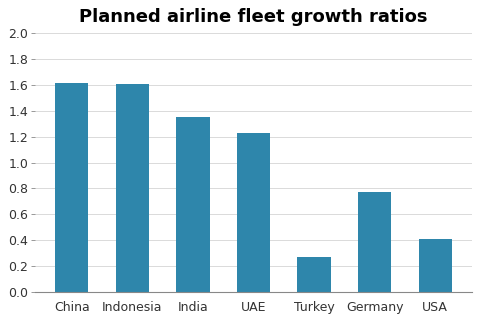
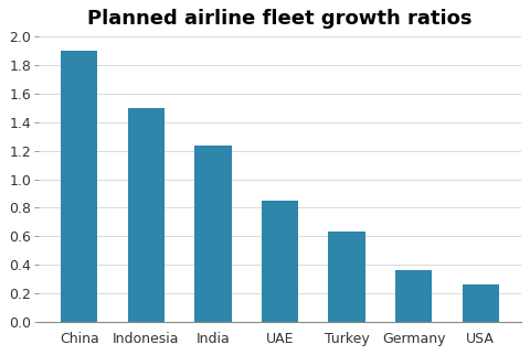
China: 1.62 -> 1.90
Indonesia: 1.61 -> 1.50
India: 1.35 -> 1.24
UAE: 1.23 -> 0.85
Turkey: 0.27 -> 0.63
Germany: 0.77 -> 0.36
USA: 0.41 -> 0.26
